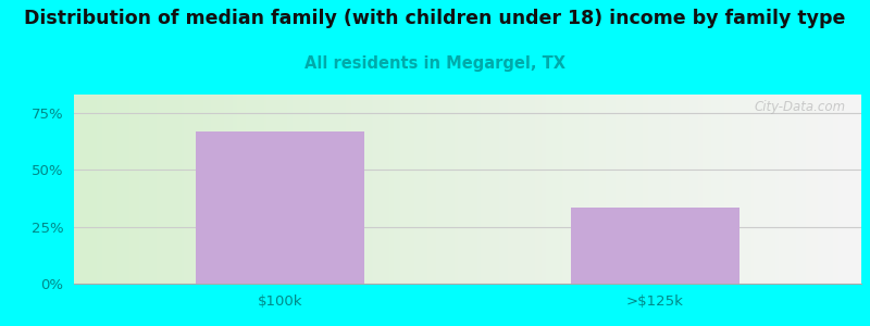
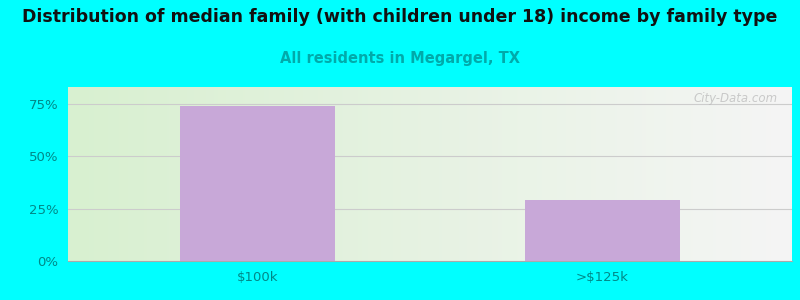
$100k: 66.7% -> 74.0%
>$125k: 33.3% -> 29.0%
